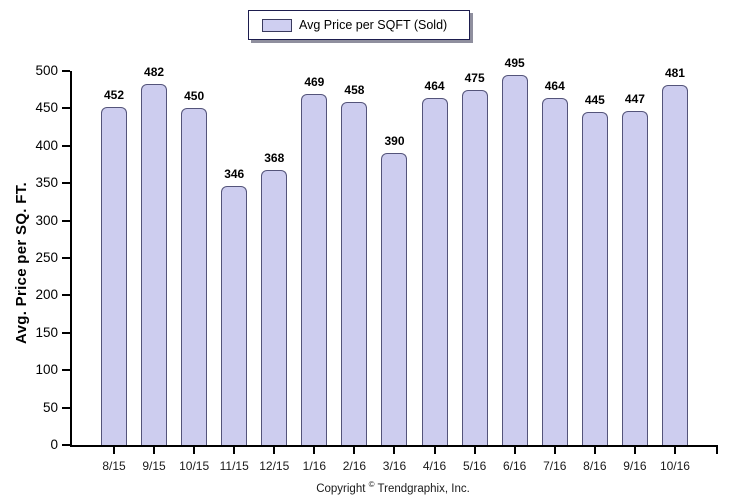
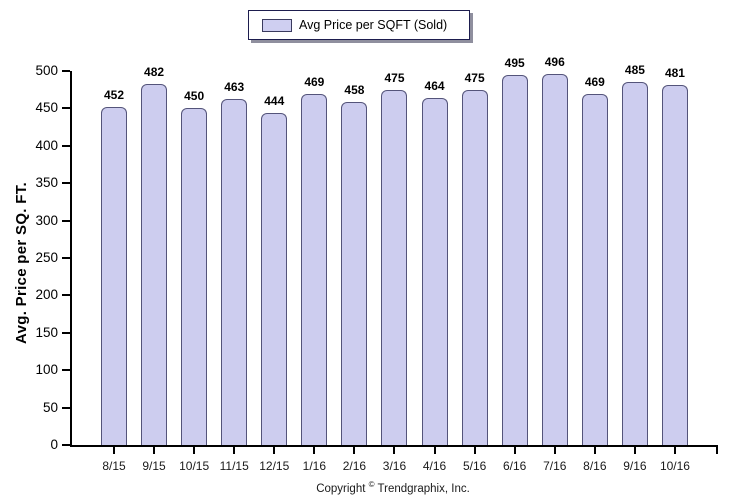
11/15: 346 -> 463
12/15: 368 -> 444
3/16: 390 -> 475
7/16: 464 -> 496
8/16: 445 -> 469
9/16: 447 -> 485
